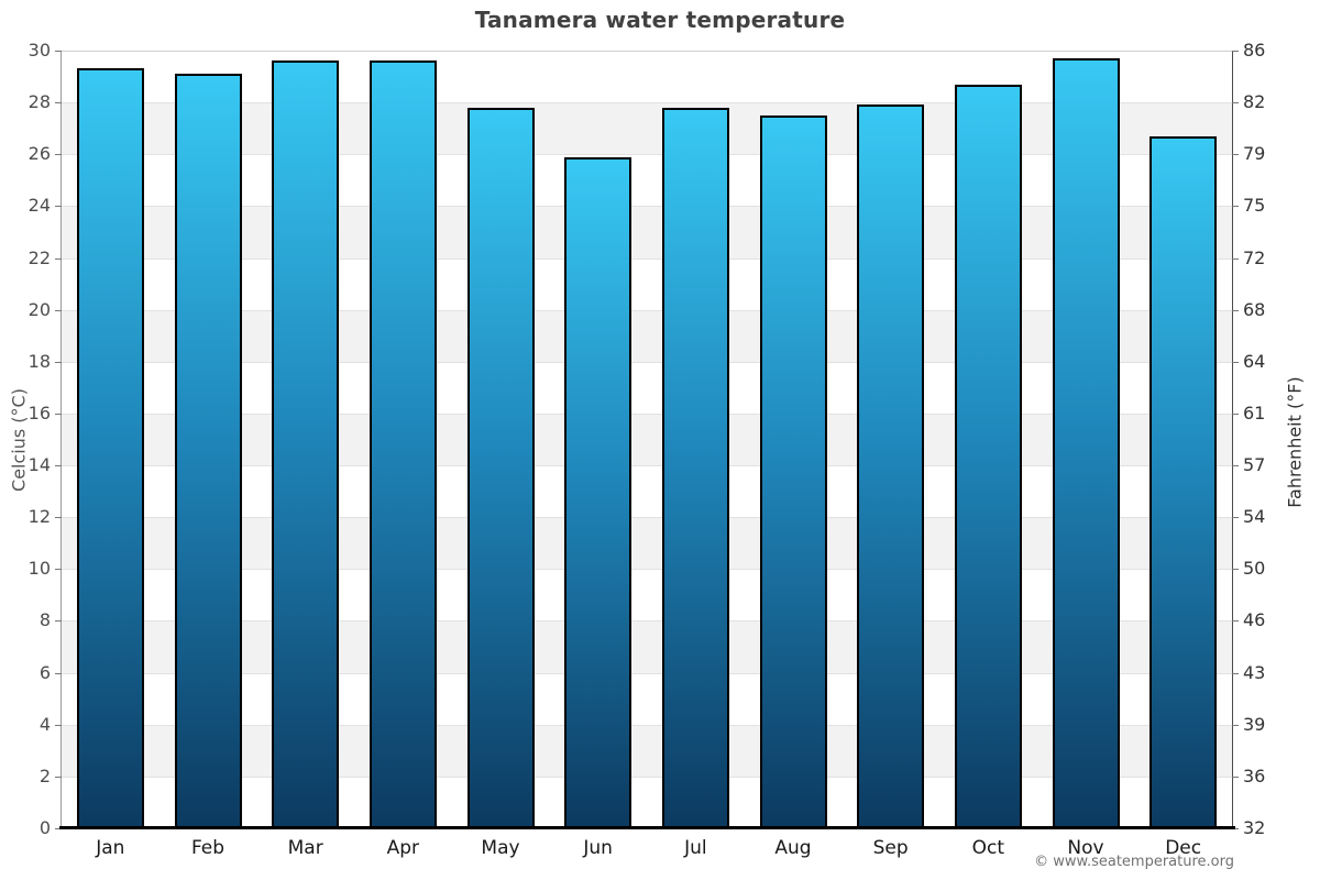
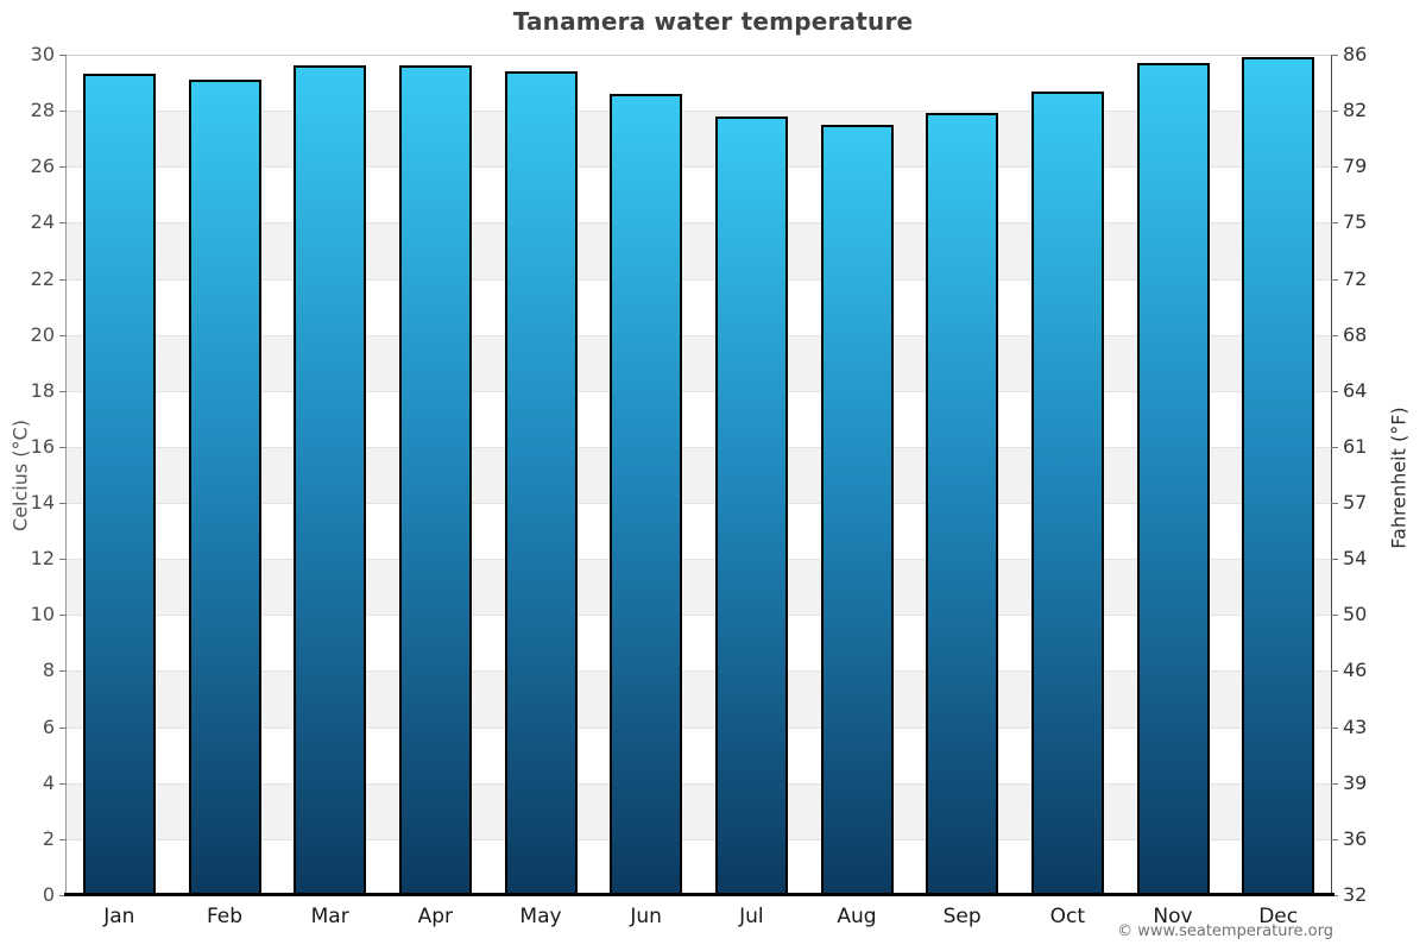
May: 27.8 -> 29.4
Jun: 25.9 -> 28.6
Dec: 26.7 -> 29.9
